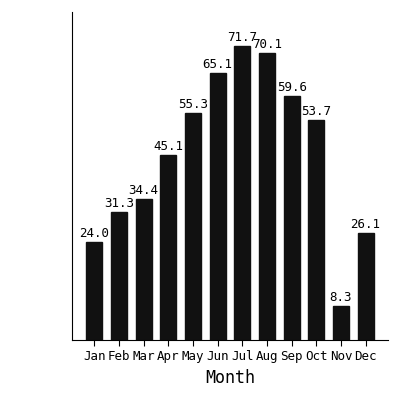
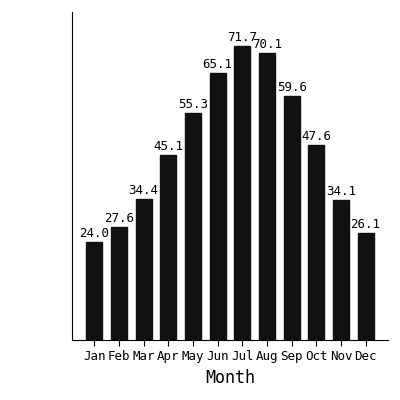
Feb: 31.3 -> 27.6
Oct: 53.7 -> 47.6
Nov: 8.3 -> 34.1
